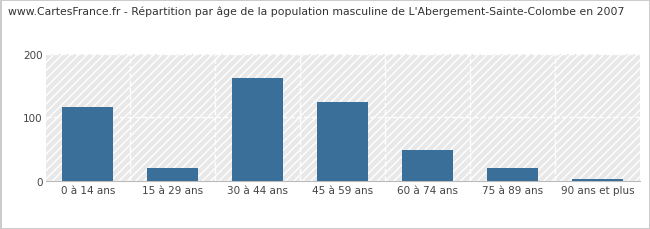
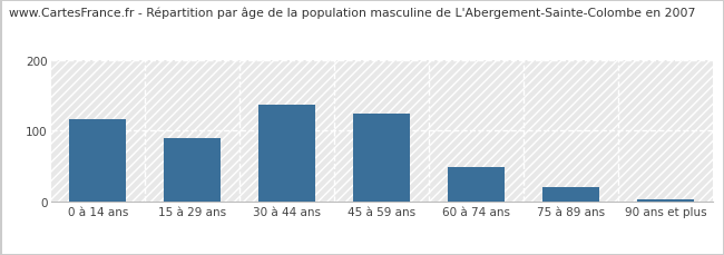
15 à 29 ans: 20 -> 90
30 à 44 ans: 162 -> 137
